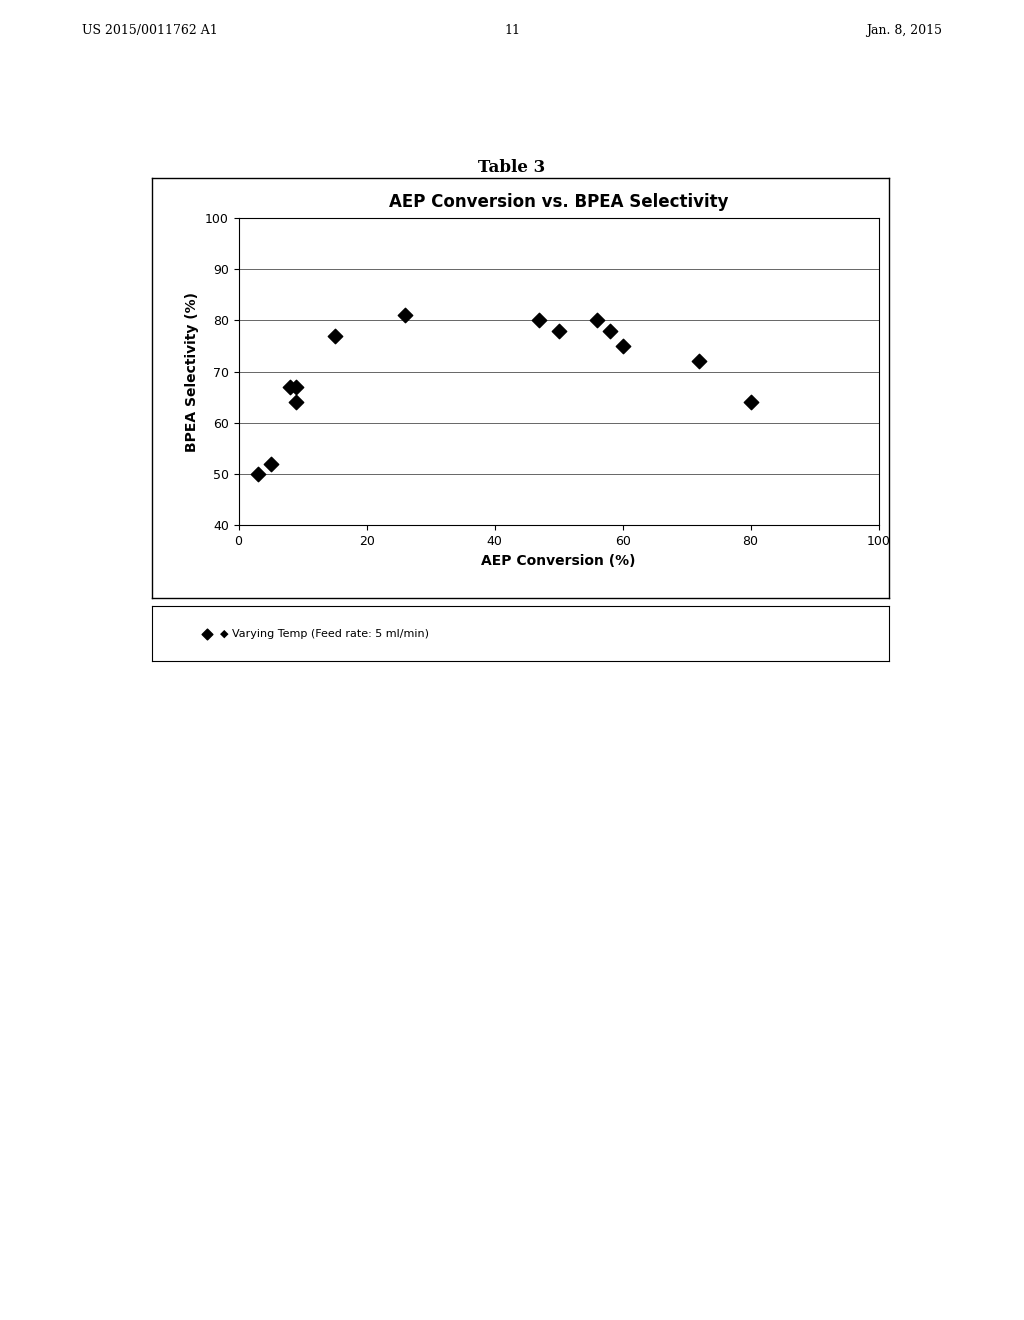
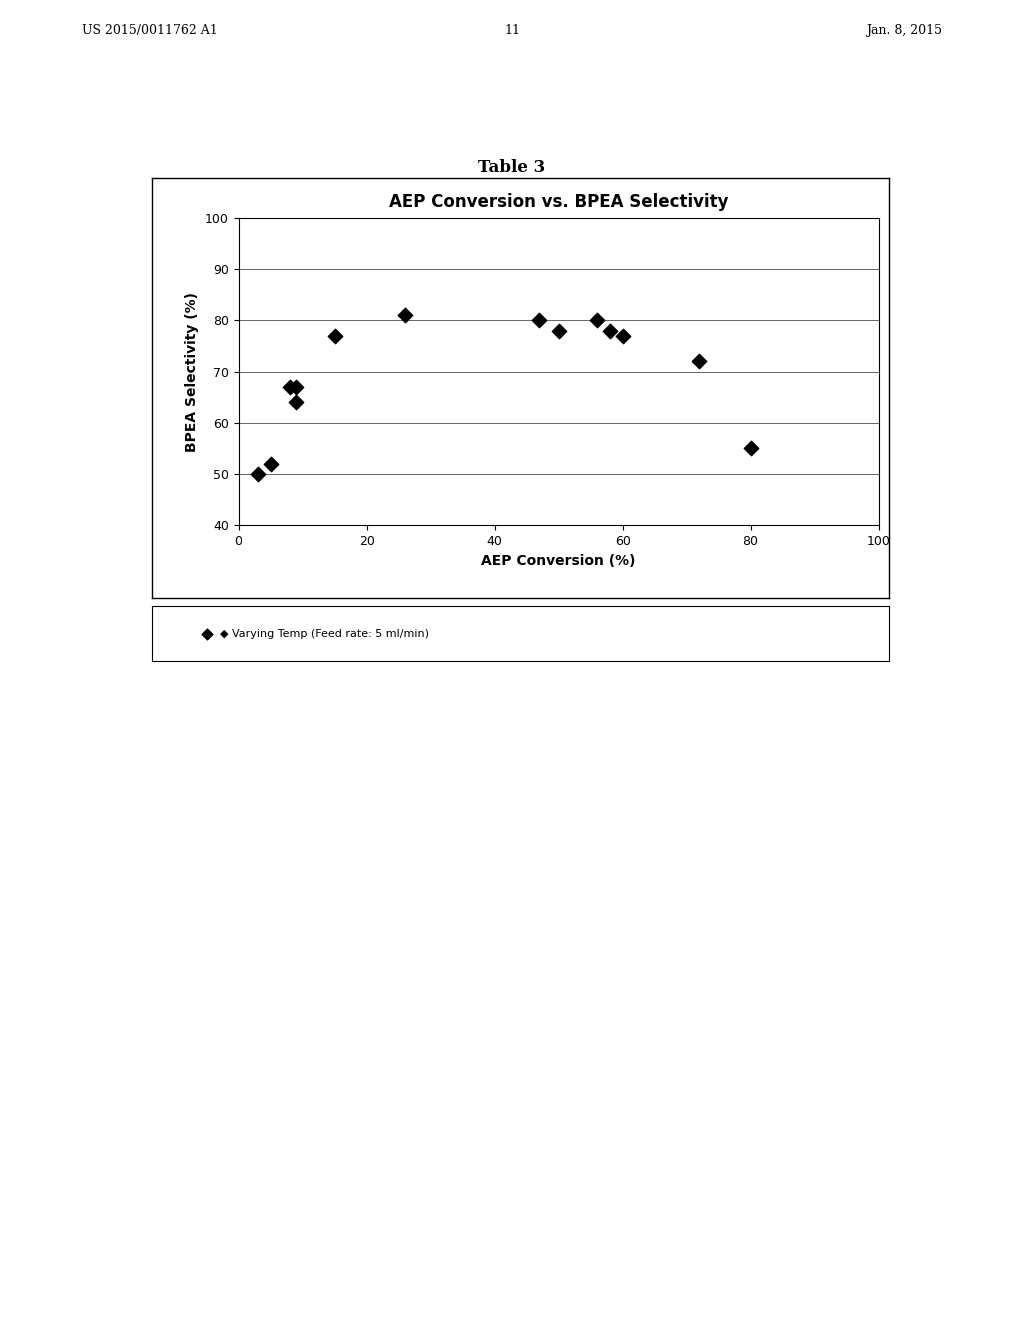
60: 75 -> 77
80: 64 -> 55
